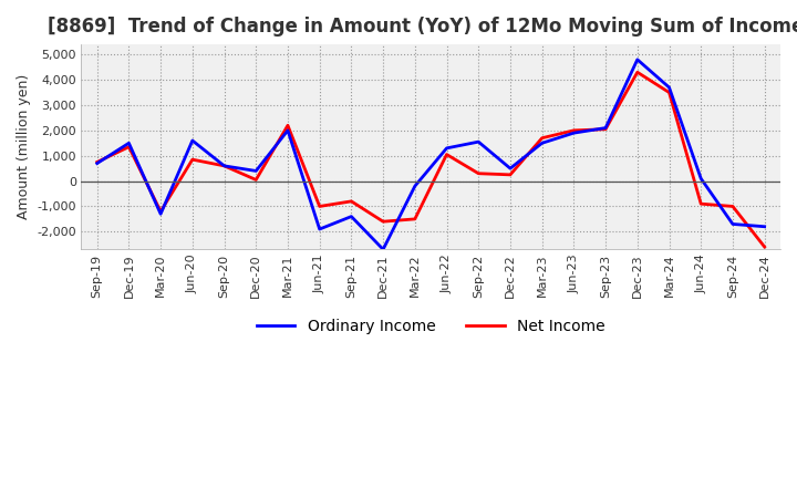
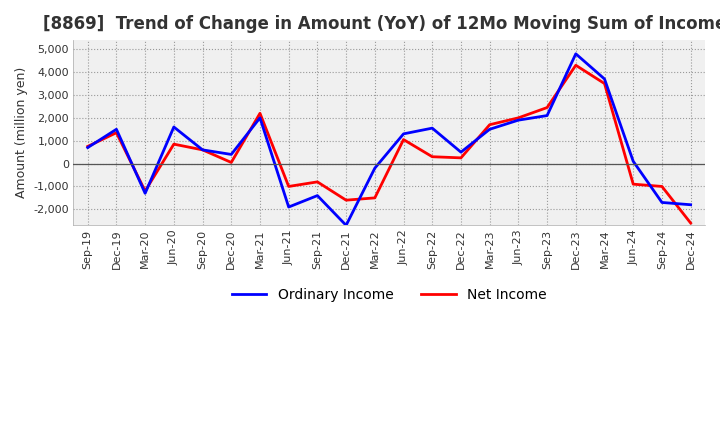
Net Income/Sep-23: 2,050 -> 2,450
